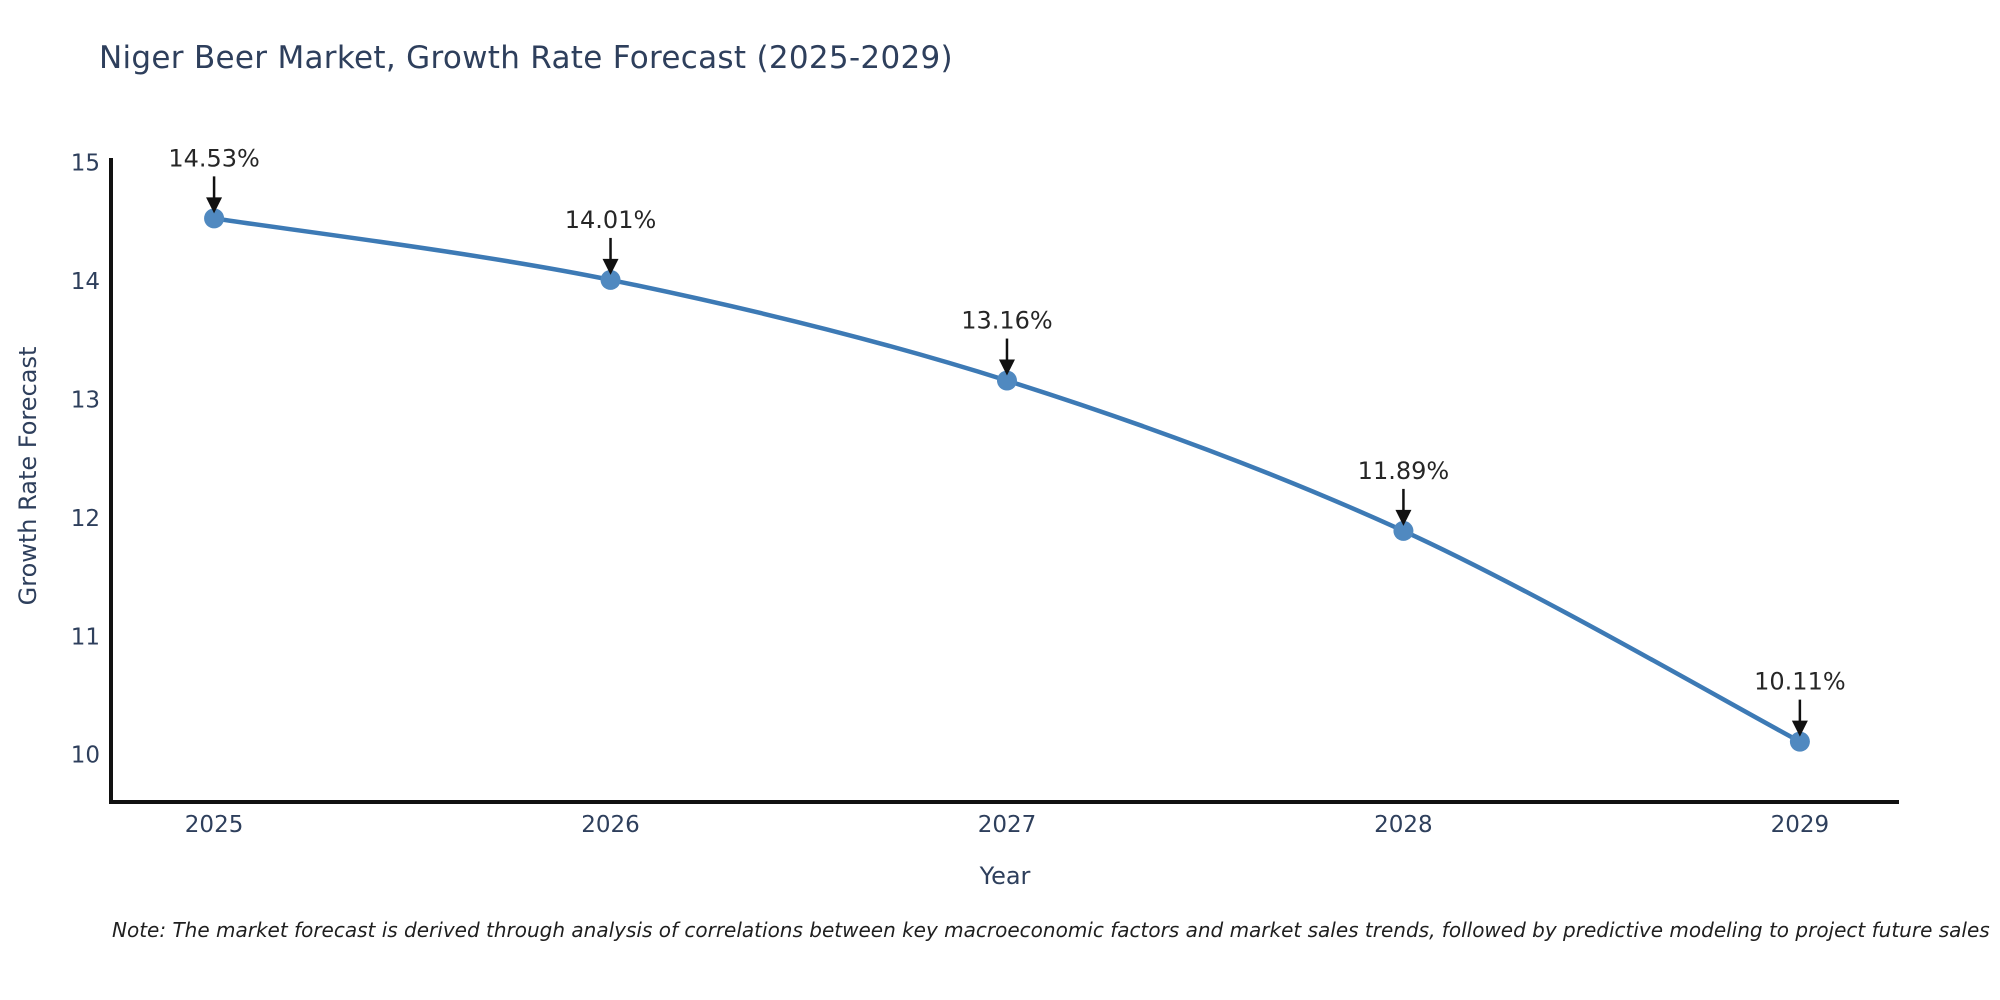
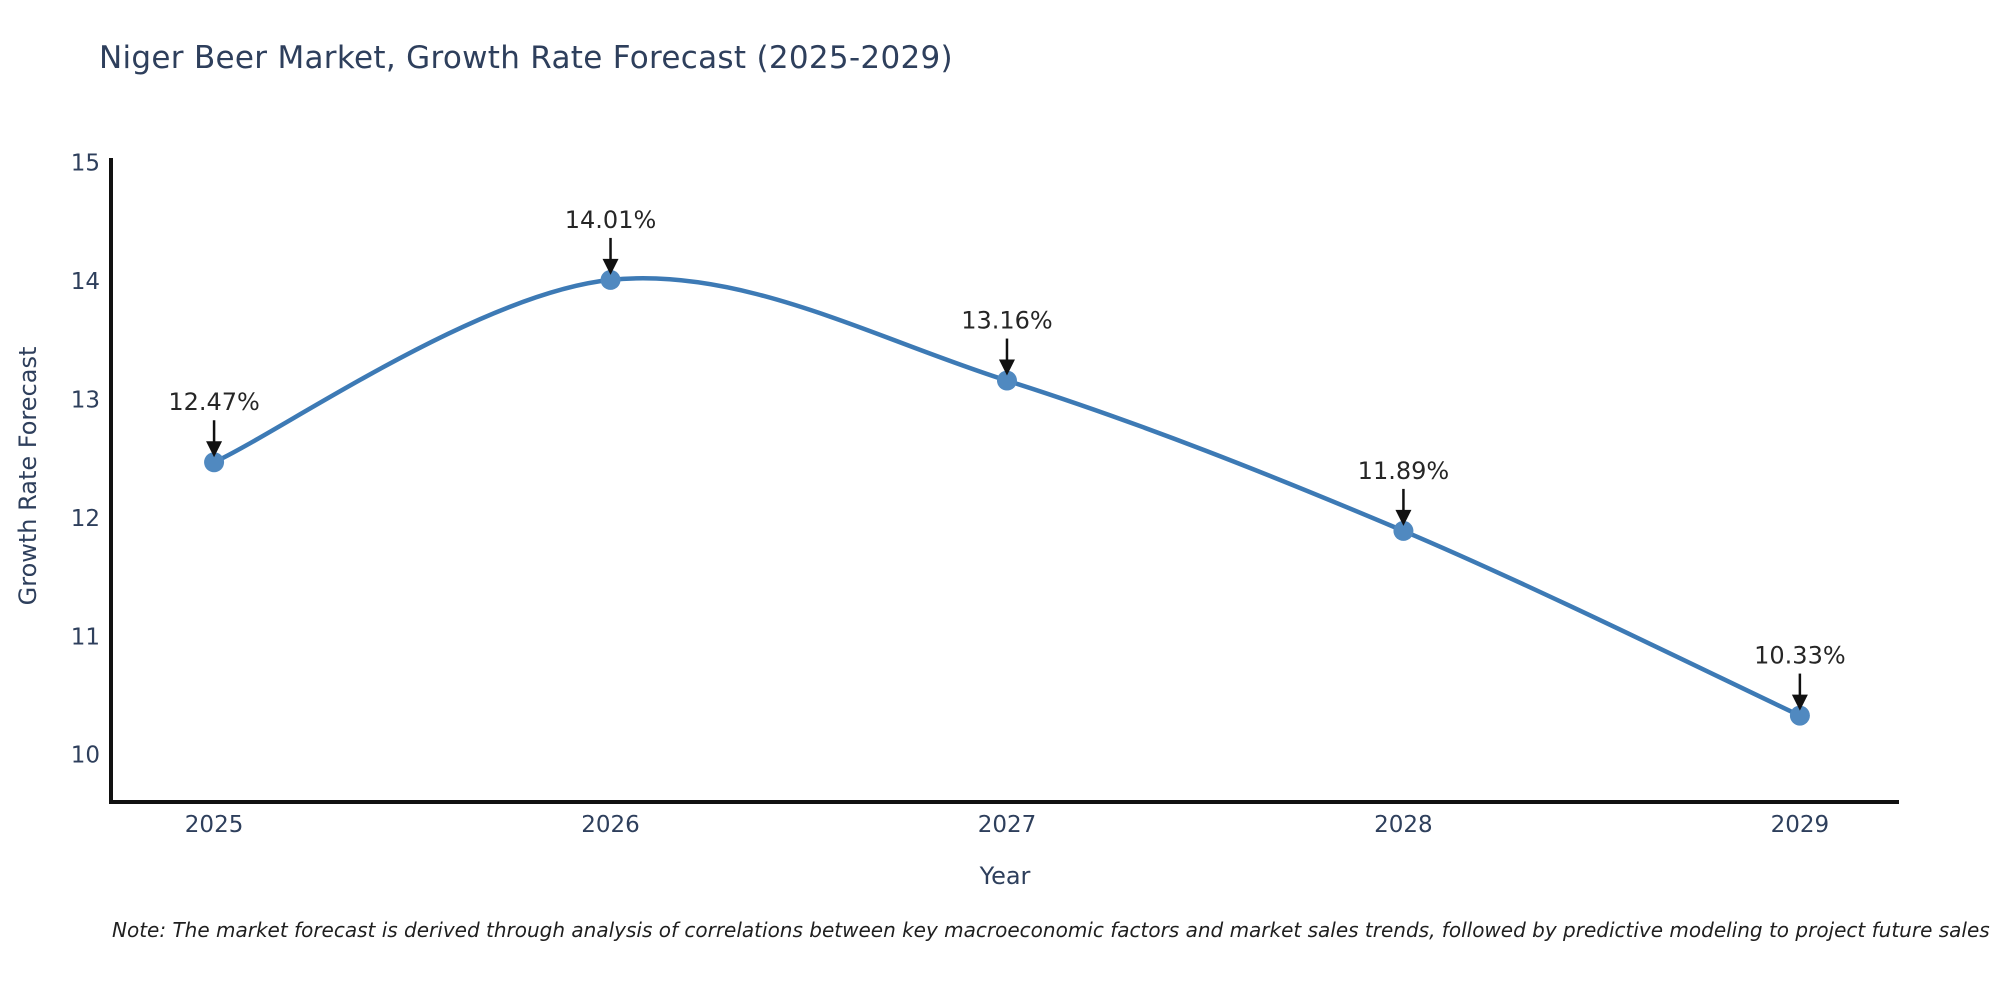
2025: 14.53% -> 12.47%
2029: 10.11% -> 10.33%
